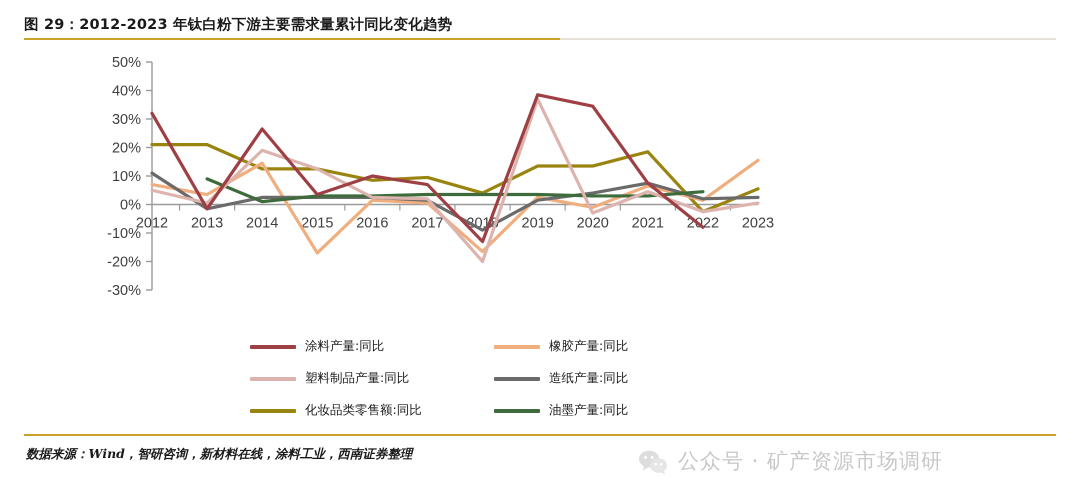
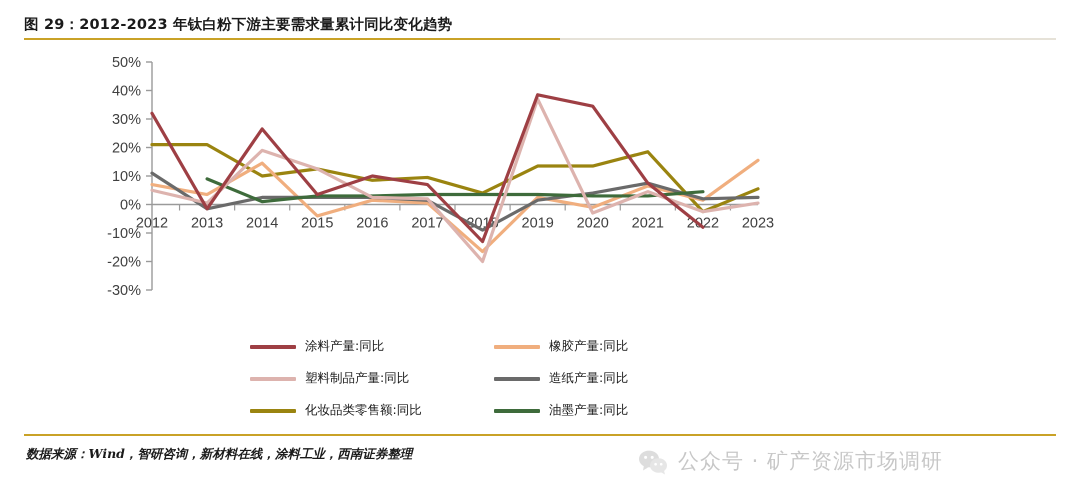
化妆品类零售额:同比/2014: 12% -> 10%
橡胶产量:同比/2015: -17% -> -4%
